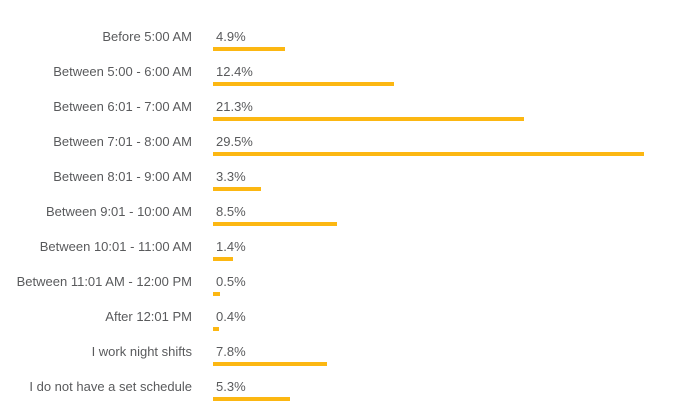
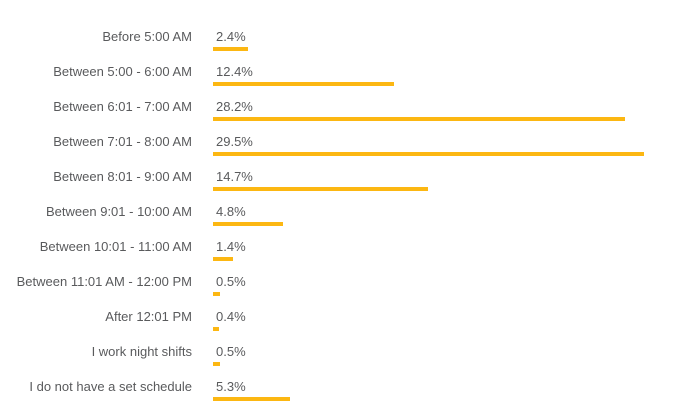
Before 5:00 AM: 4.9% -> 2.4%
Between 6:01 - 7:00 AM: 21.3% -> 28.2%
Between 8:01 - 9:00 AM: 3.3% -> 14.7%
Between 9:01 - 10:00 AM: 8.5% -> 4.8%
I work night shifts: 7.8% -> 0.5%
